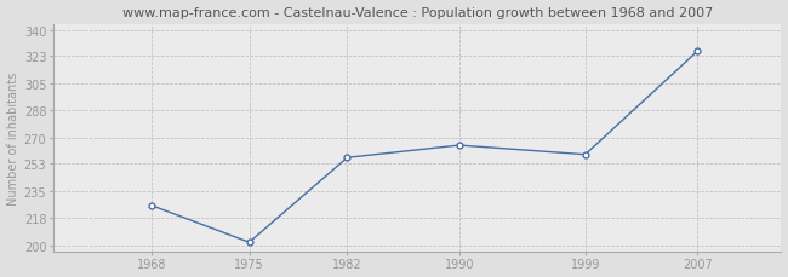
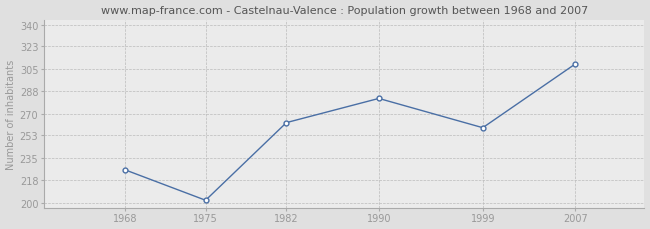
1982: 257 -> 263
1990: 265 -> 282
2007: 326 -> 309
